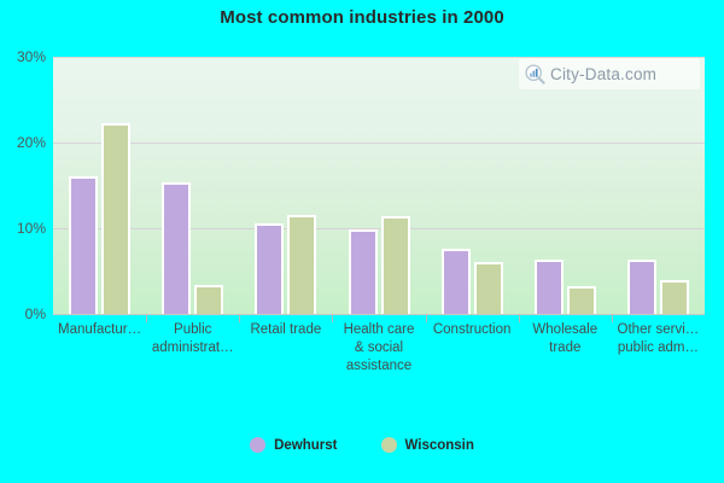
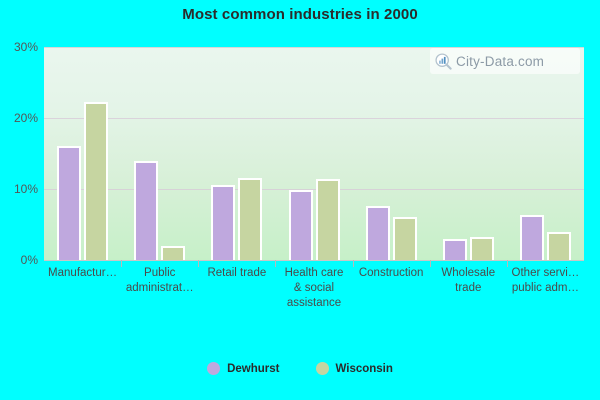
Dewhurst/Public administrat…: 15% -> 14%
Wisconsin/Public administrat…: 3% -> 2%
Dewhurst/Wholesale trade: 6% -> 3%
